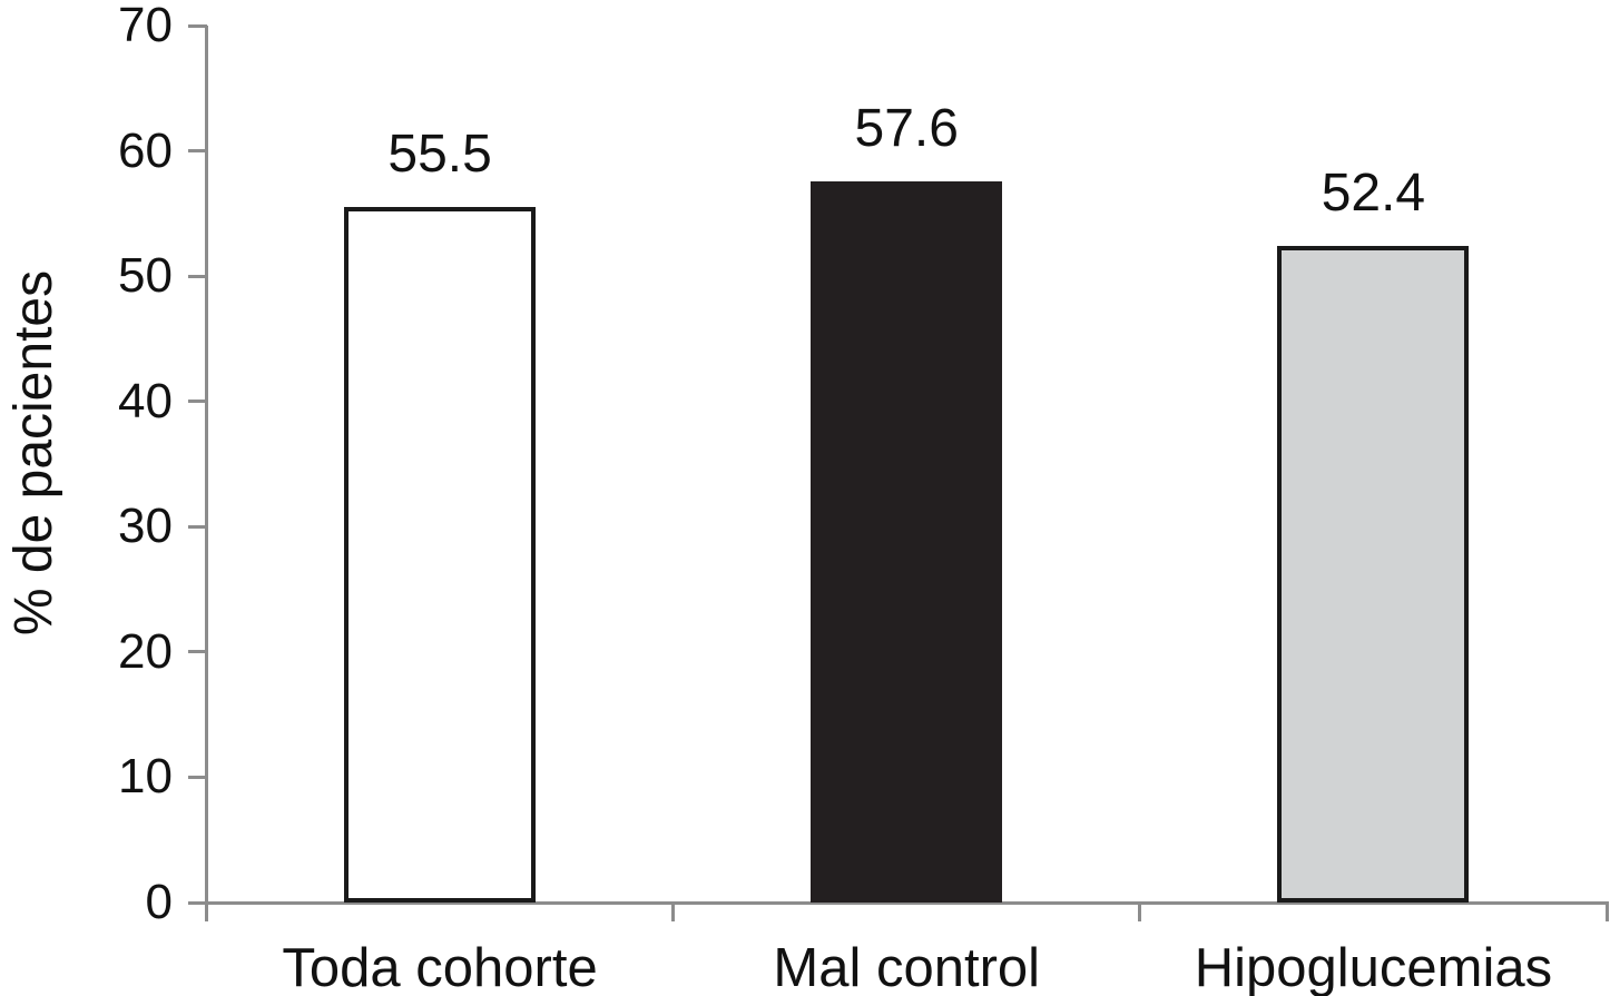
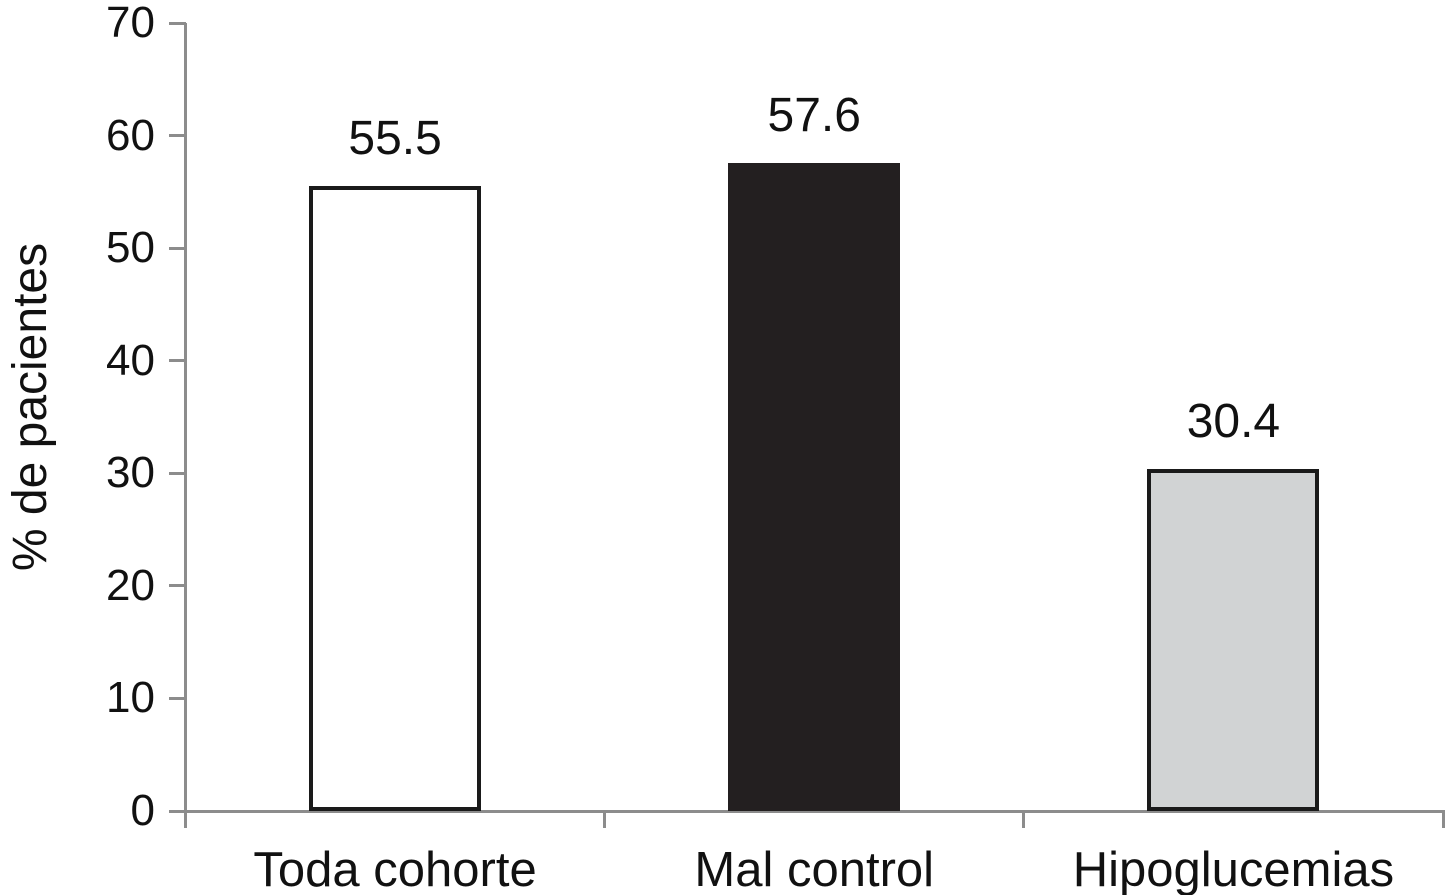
Hipoglucemias: 52.4 -> 30.4
